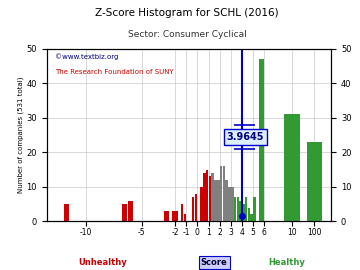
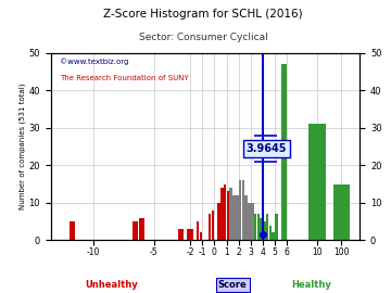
100: 23 -> 15
